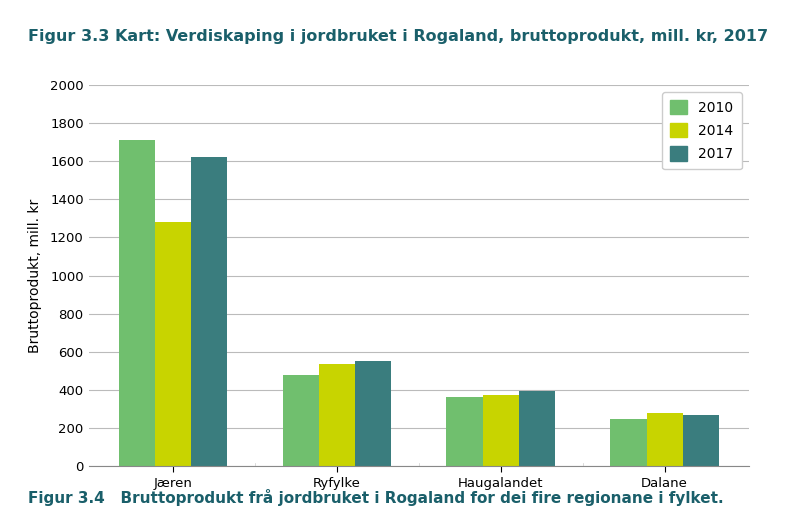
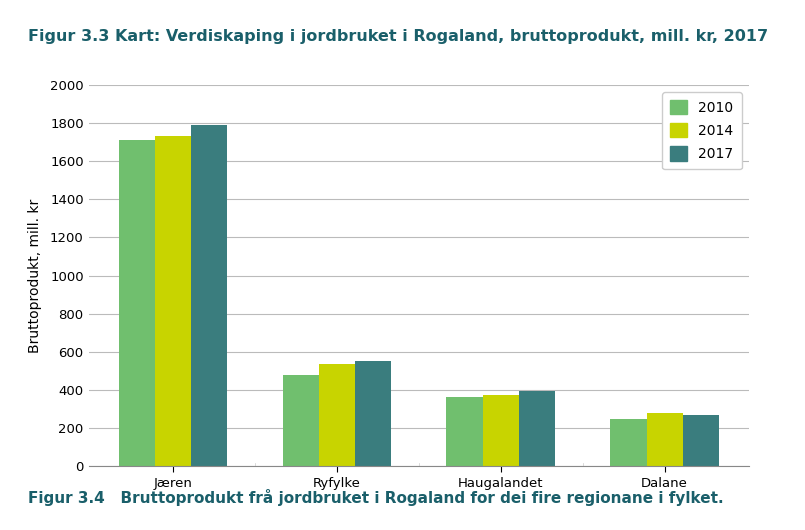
2014/Jæren: 1280 -> 1730
2017/Jæren: 1620 -> 1790
